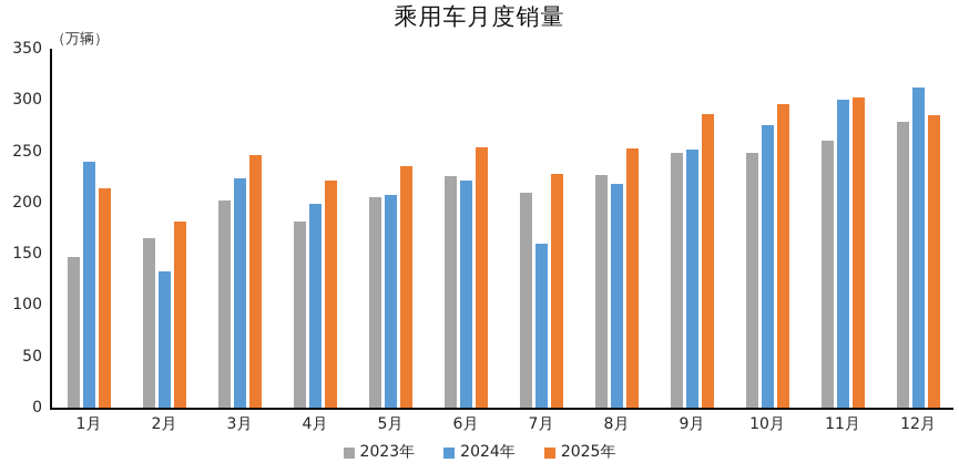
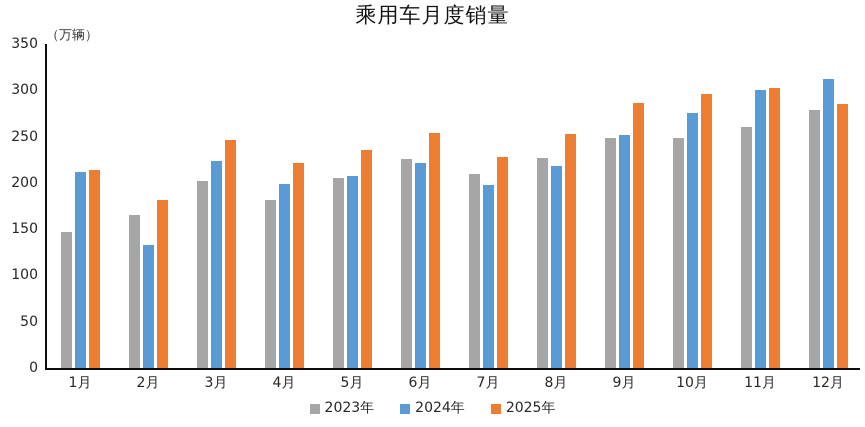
2024年/1月: 240 -> 210
2024年/7月: 160 -> 200
